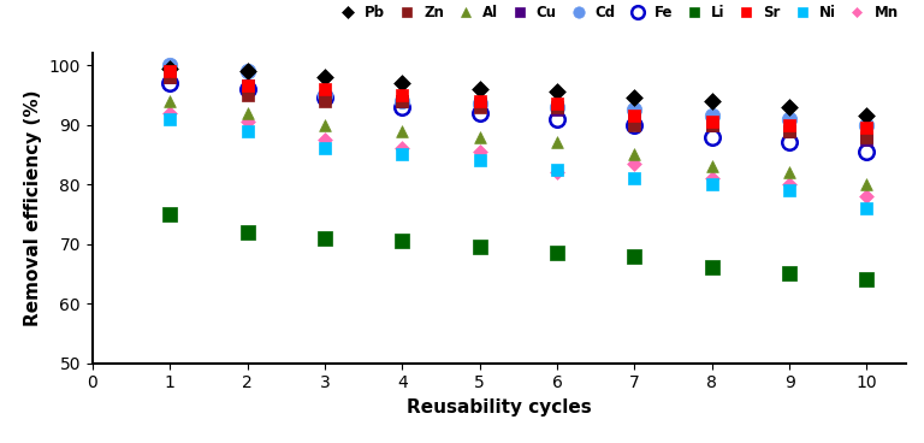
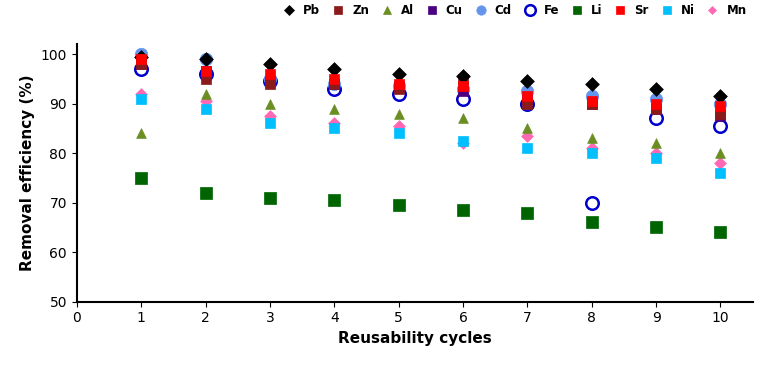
Al/1: 94 -> 84
Zn/6: 93 -> 95
Fe/8: 88.0 -> 70.0
